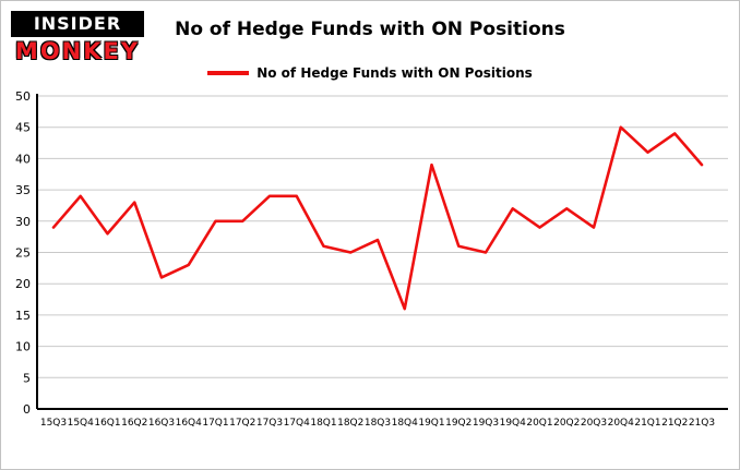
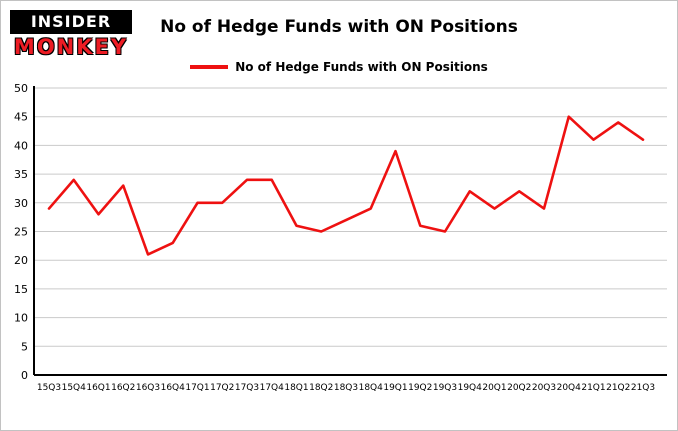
18Q4: 16 -> 29
21Q3: 39 -> 41
